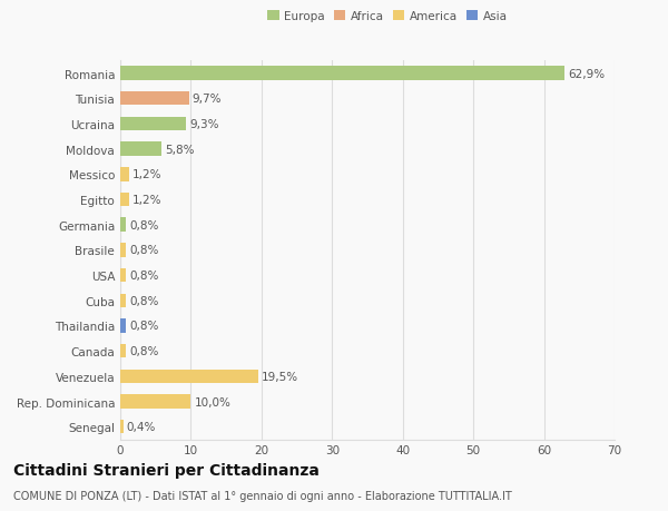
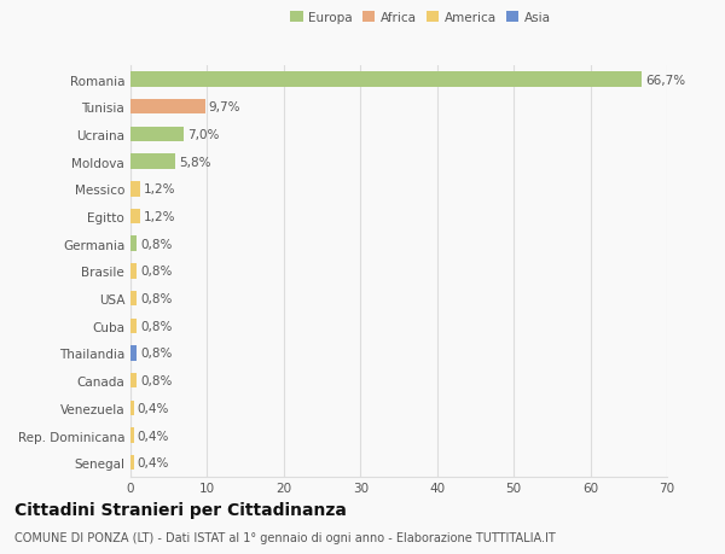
Romania: 62,9% -> 66,7%
Ucraina: 9,3% -> 7,0%
Venezuela: 19,5% -> 0,4%
Rep. Dominicana: 10,0% -> 0,4%
